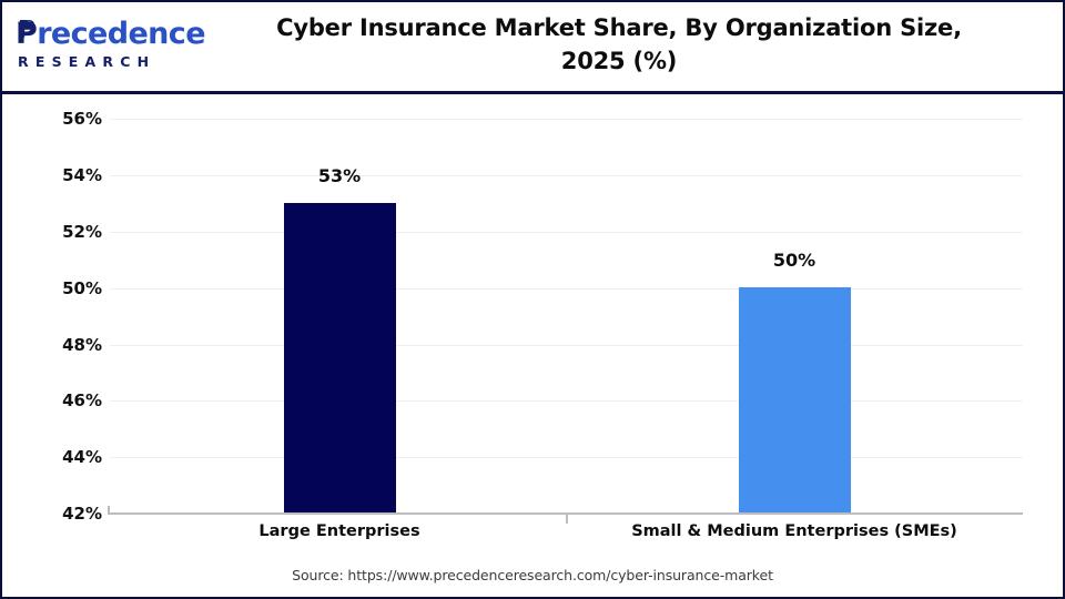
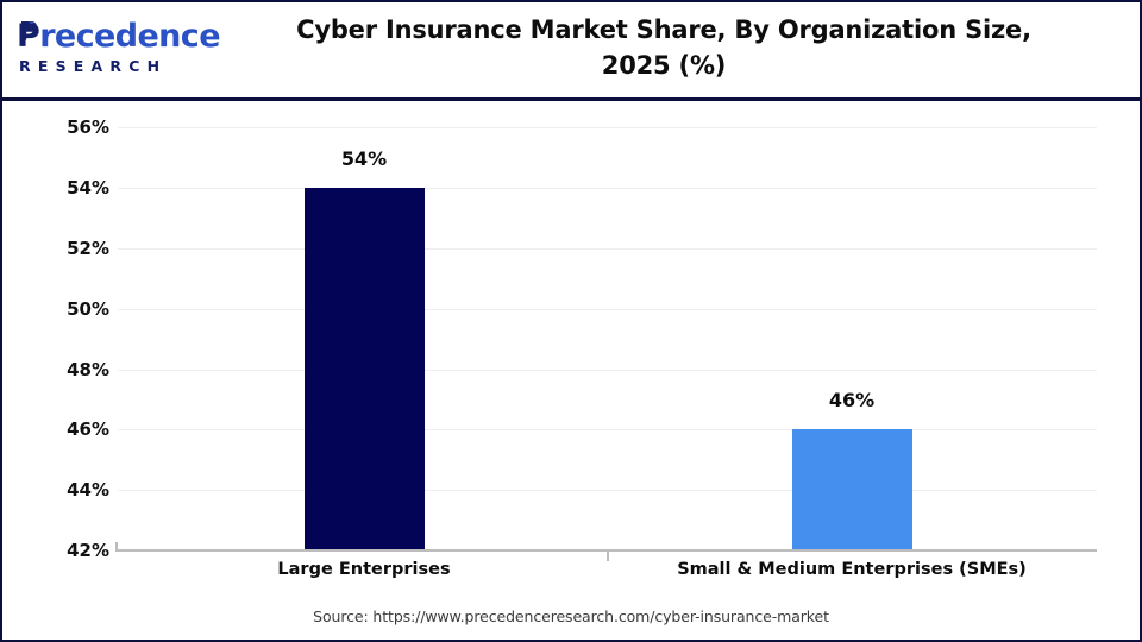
Large Enterprises: 53% -> 54%
Small & Medium Enterprises (SMEs): 50% -> 46%
